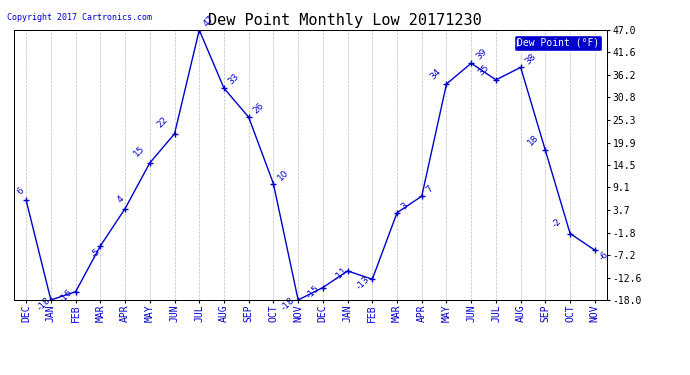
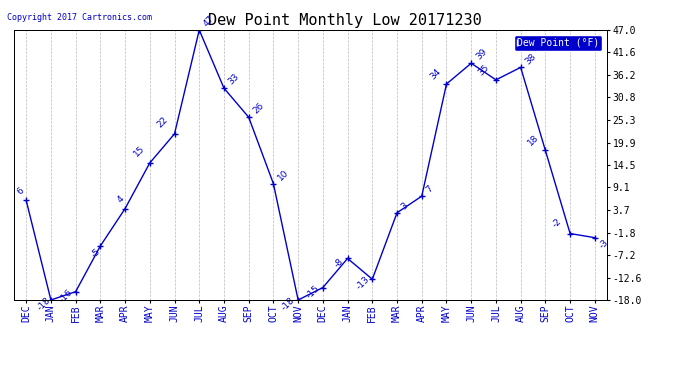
JAN: -11 -> -8
NOV: -6 -> -3
